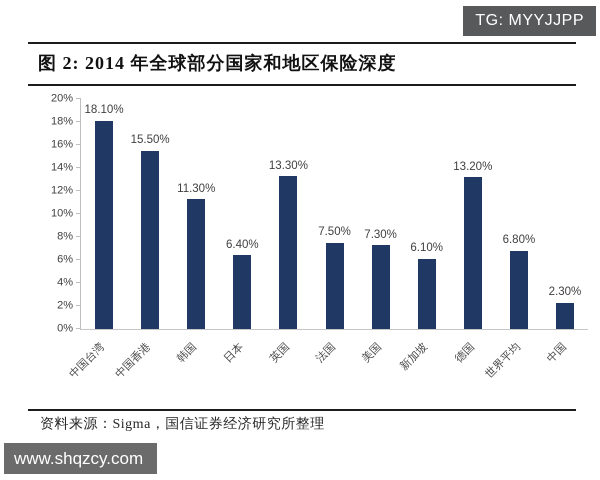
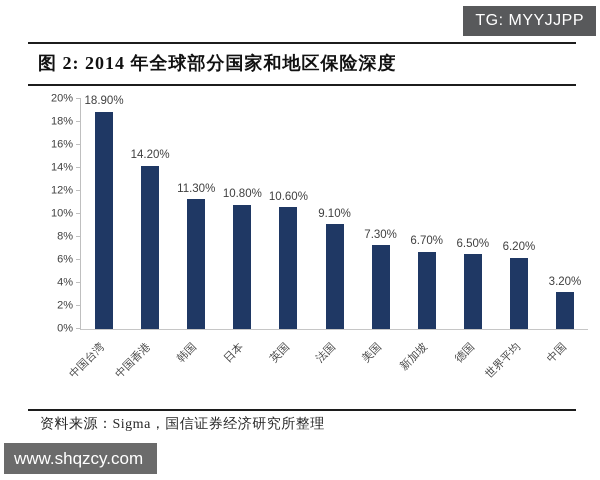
中国台湾: 18.10% -> 18.90%
中国香港: 15.50% -> 14.20%
日本: 6.40% -> 10.80%
英国: 13.30% -> 10.60%
法国: 7.50% -> 9.10%
新加坡: 6.10% -> 6.70%
德国: 13.20% -> 6.50%
世界平均: 6.80% -> 6.20%
中国: 2.30% -> 3.20%
